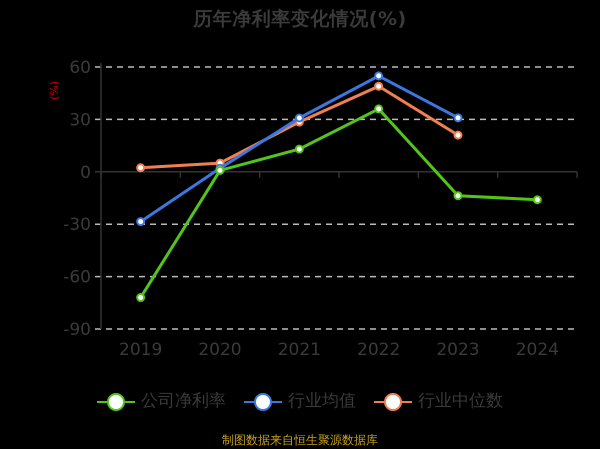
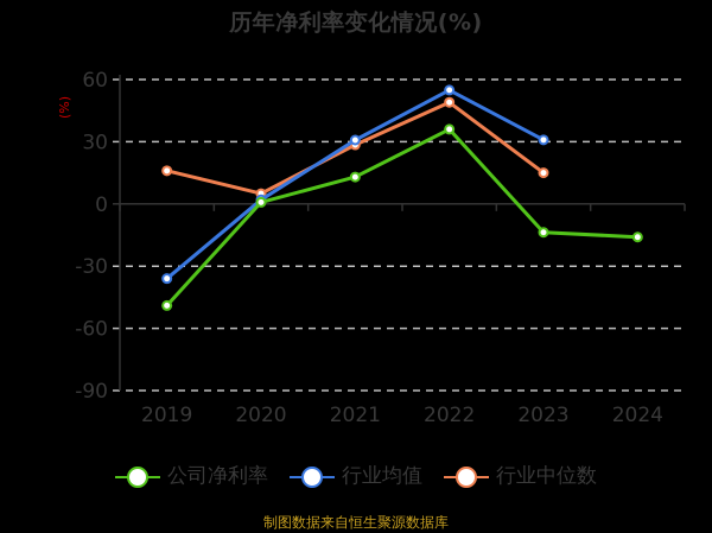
公司净利率/2019: -72 -> -49
行业均值/2019: -28 -> -36
行业中位数/2019: 2 -> 16
行业中位数/2023: 21 -> 15
